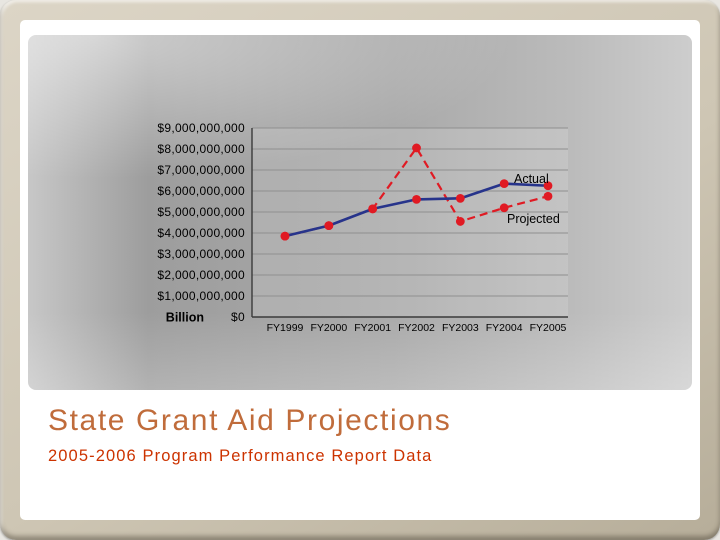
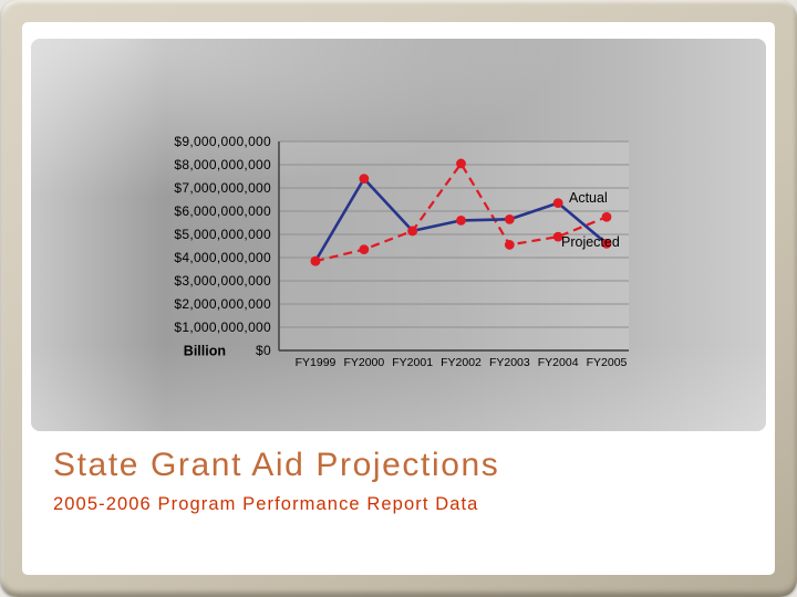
Actual/FY2000: $4400000000 -> $7400000000
Projected/FY2004: $5200000000 -> $4900000000
Actual/FY2005: $6200000000 -> $4600000000
